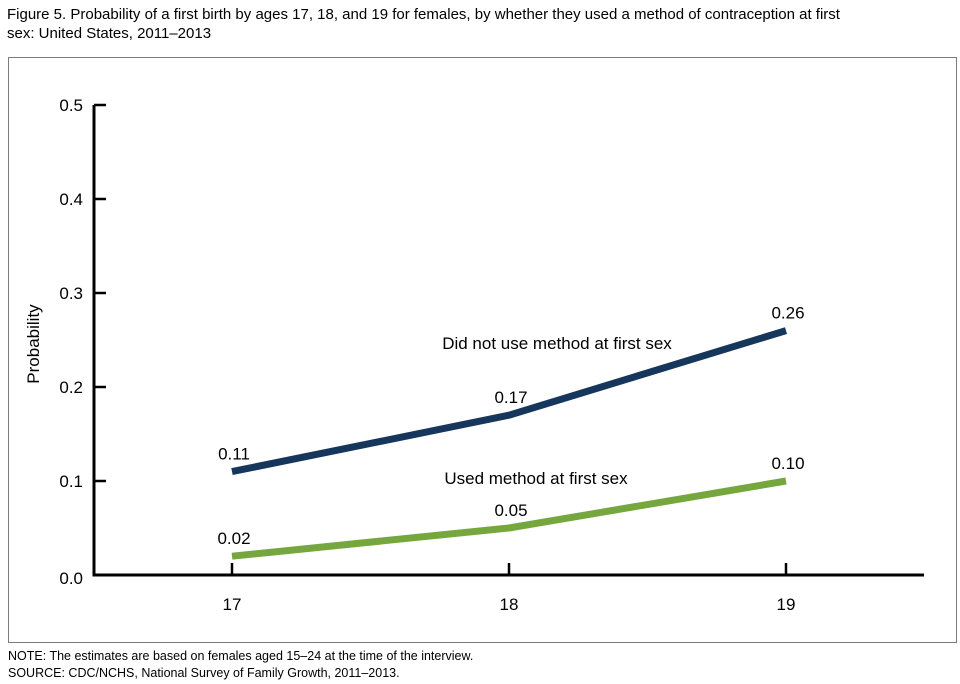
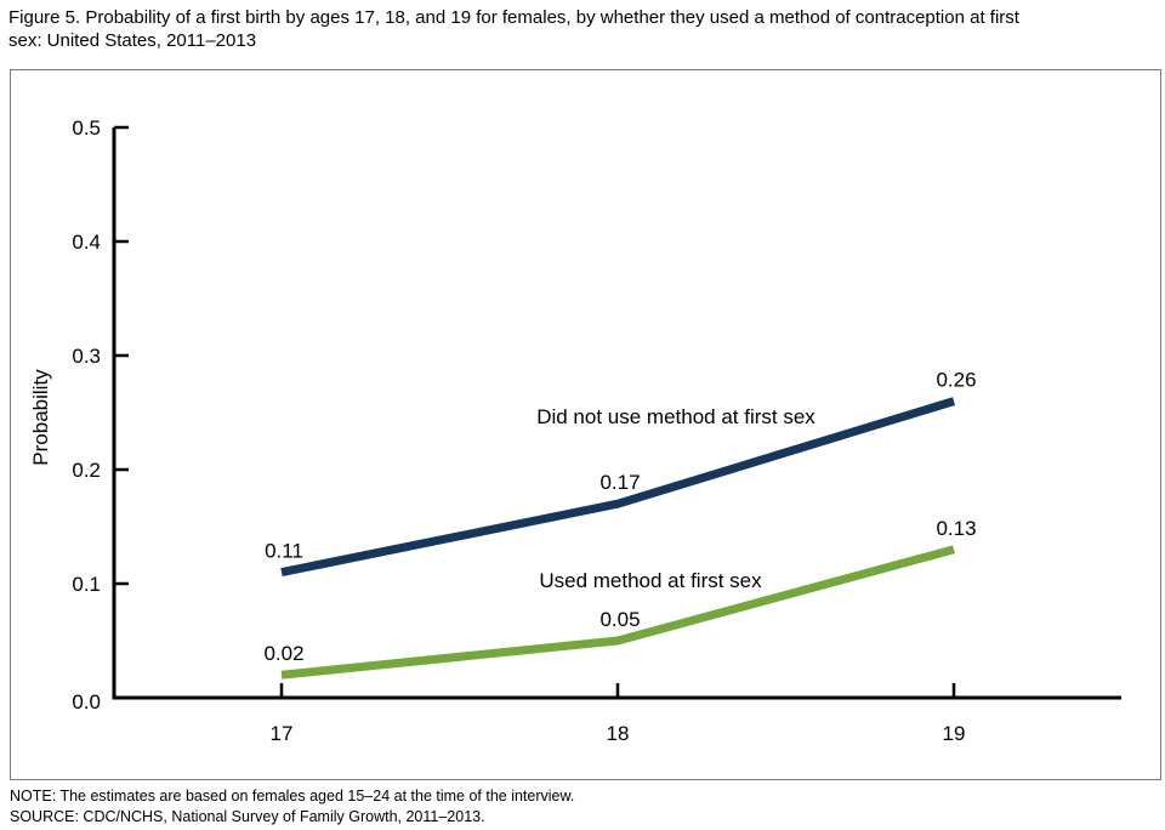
Used method at first sex/19: 0.10 -> 0.13
